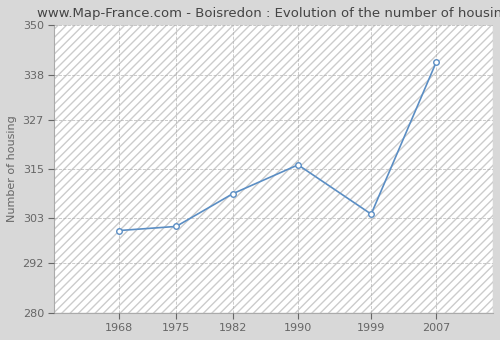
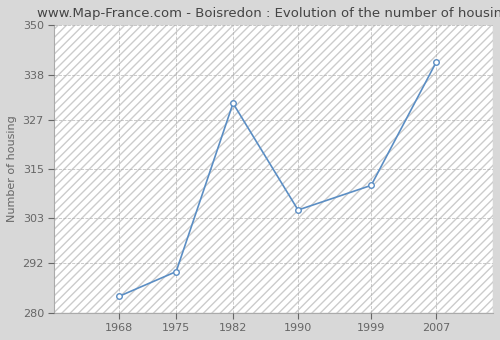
1968: 300 -> 284
1975: 301 -> 290
1982: 309 -> 331
1990: 316 -> 305
1999: 304 -> 311
